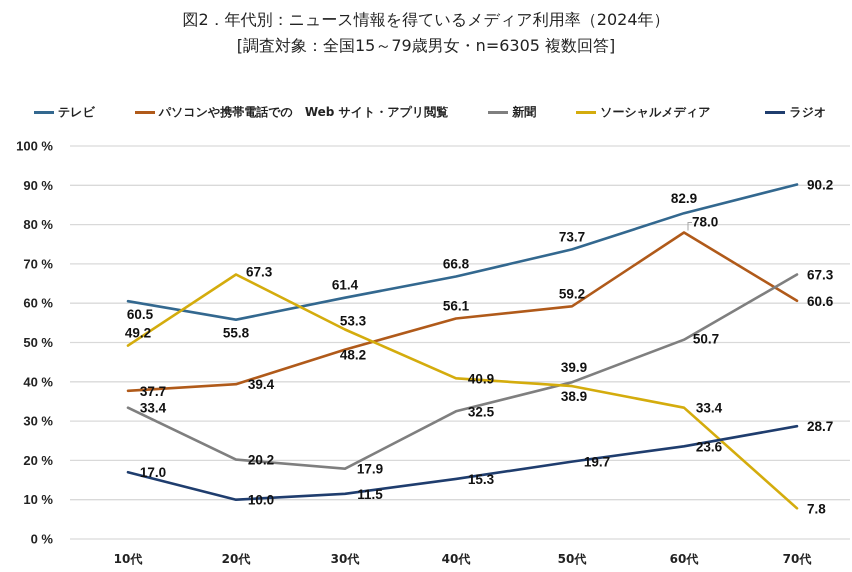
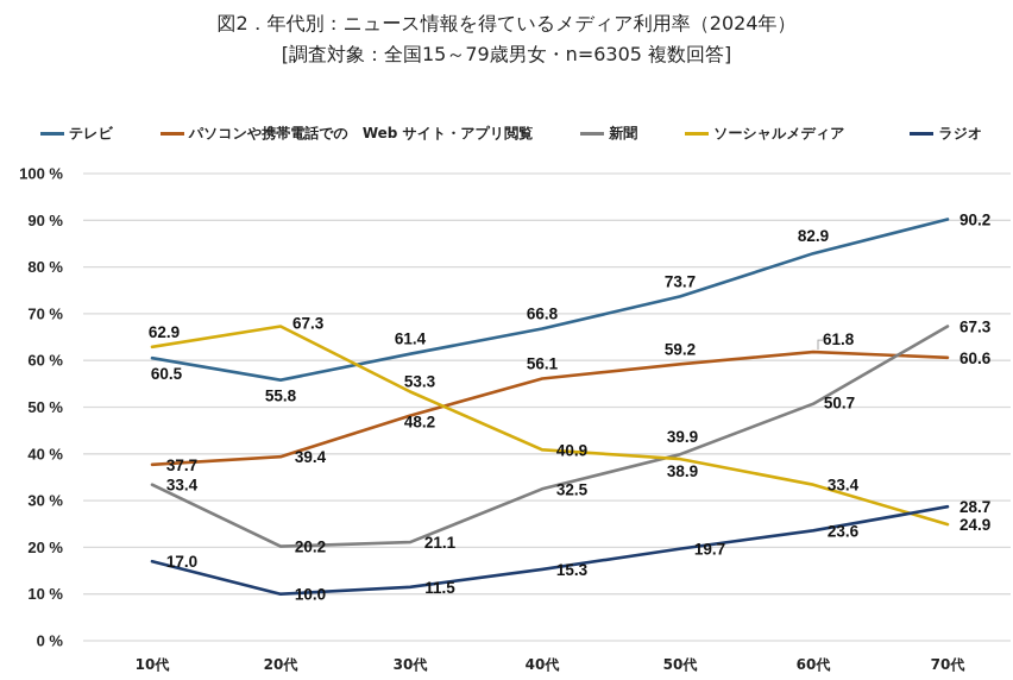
ソーシャルメディア/10代: 49.2 -> 62.9
新聞/30代: 17.9 -> 21.1
パソコンや携帯電話での Web サイト・アプリ閲覧/60代: 78.0 -> 61.8
ソーシャルメディア/70代: 7.8 -> 24.9
